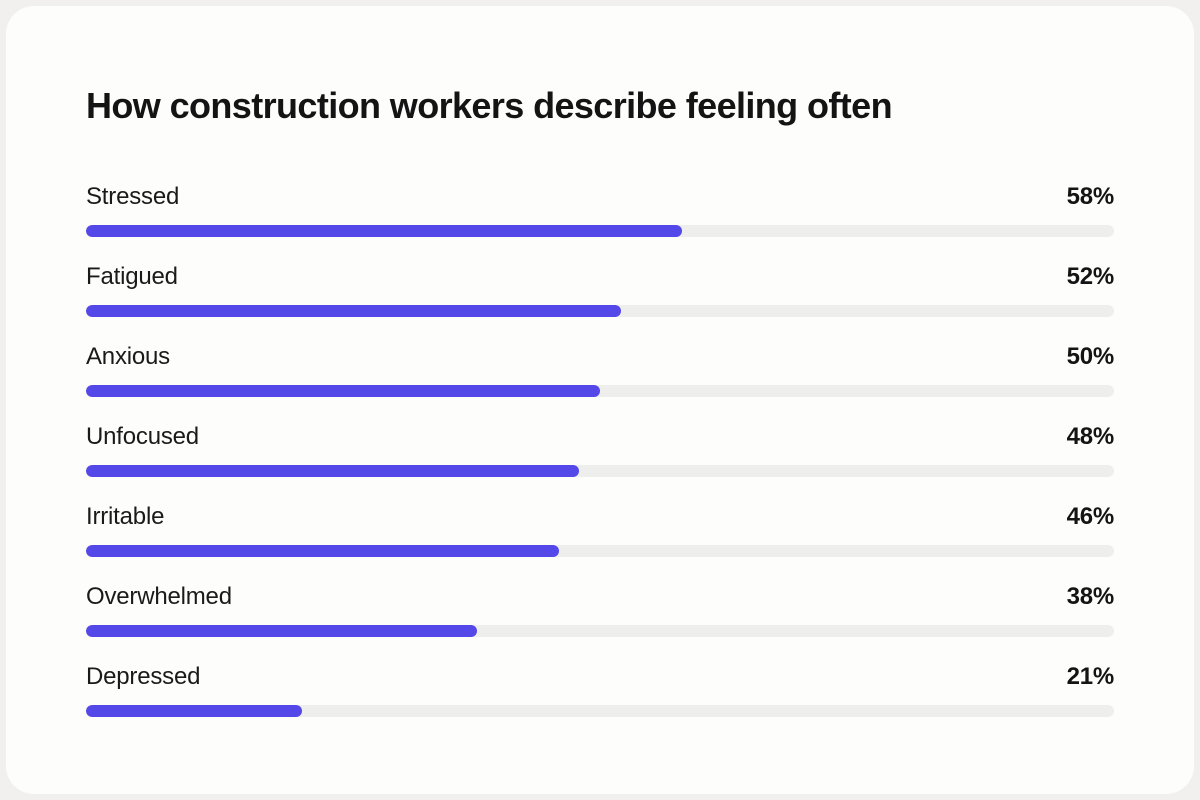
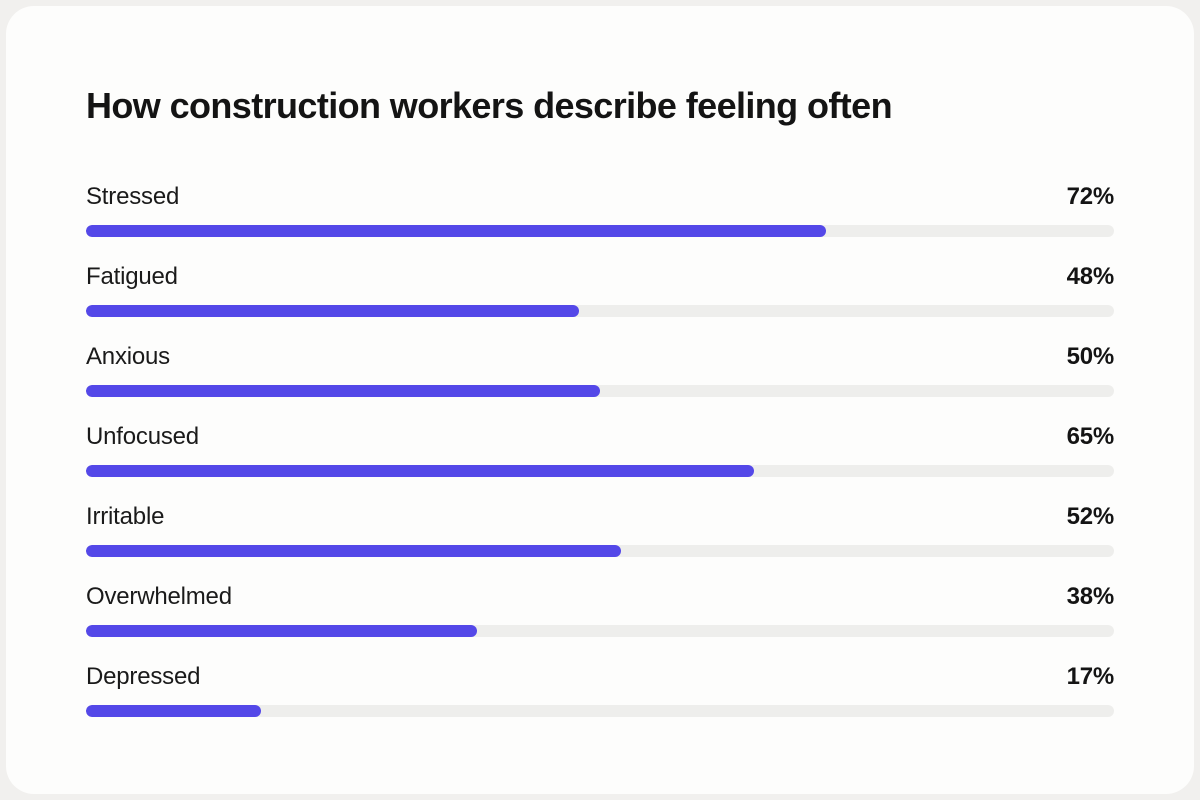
Stressed: 58% -> 72%
Fatigued: 52% -> 48%
Unfocused: 48% -> 65%
Irritable: 46% -> 52%
Depressed: 21% -> 17%
